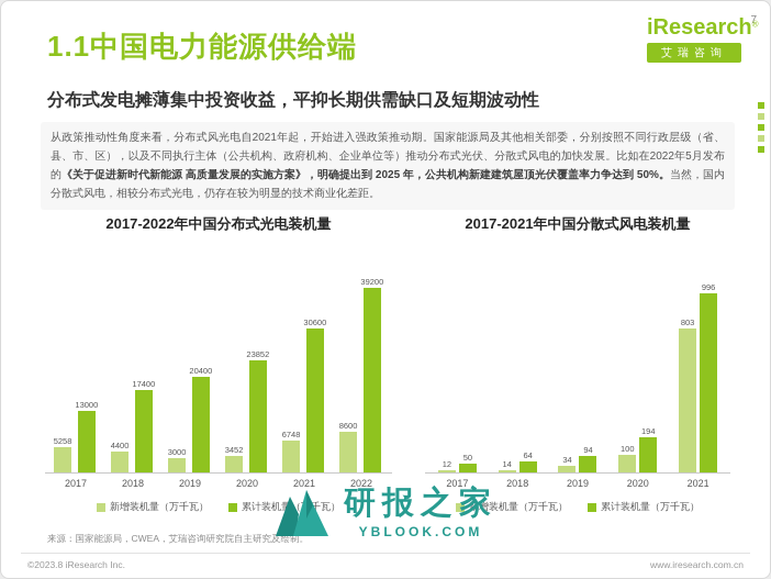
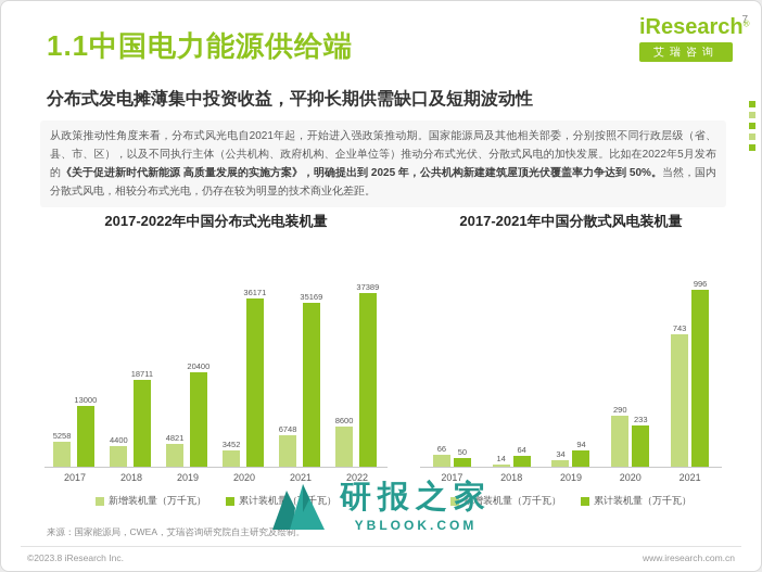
2017-2022年中国分布式光电装机量/累计装机量（万千瓦）/2018: 17400 -> 18711
2017-2022年中国分布式光电装机量/新增装机量（万千瓦）/2019: 3000 -> 4821
2017-2022年中国分布式光电装机量/累计装机量（万千瓦）/2020: 23852 -> 36171
2017-2022年中国分布式光电装机量/累计装机量（万千瓦）/2021: 30600 -> 35169
2017-2022年中国分布式光电装机量/累计装机量（万千瓦）/2022: 39200 -> 37389
2017-2021年中国分散式风电装机量/新增装机量（万千瓦）/2017: 12 -> 66
2017-2021年中国分散式风电装机量/新增装机量（万千瓦）/2020: 100 -> 290
2017-2021年中国分散式风电装机量/累计装机量（万千瓦）/2020: 194 -> 233
2017-2021年中国分散式风电装机量/新增装机量（万千瓦）/2021: 803 -> 743
